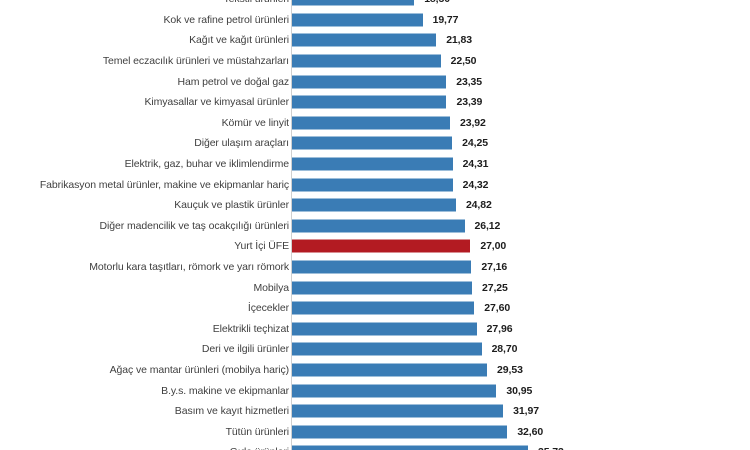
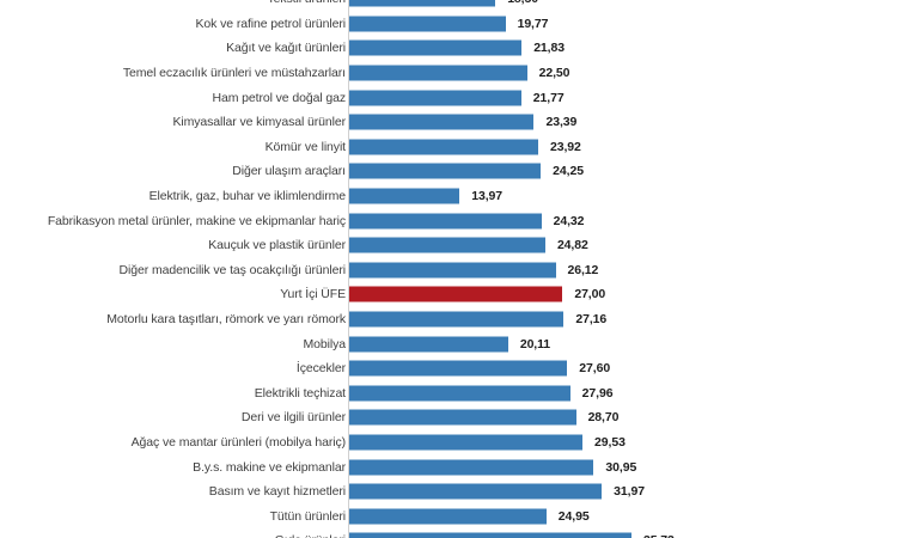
Ham petrol ve doğal gaz: 23,35 -> 21,77
Elektrik, gaz, buhar ve iklimlendirme: 24,31 -> 13,97
Mobilya: 27,25 -> 20,11
Tütün ürünleri: 32,60 -> 24,95
